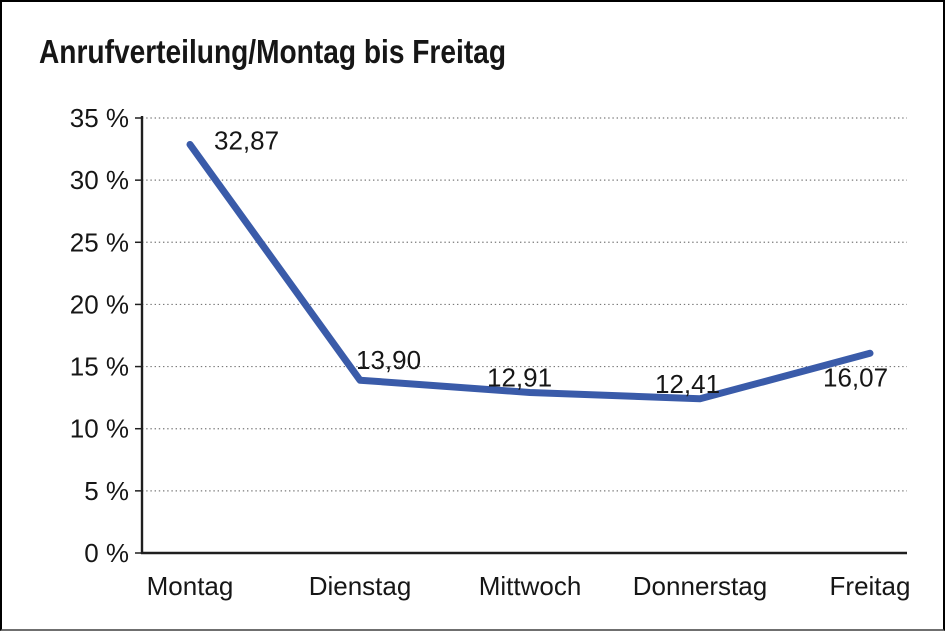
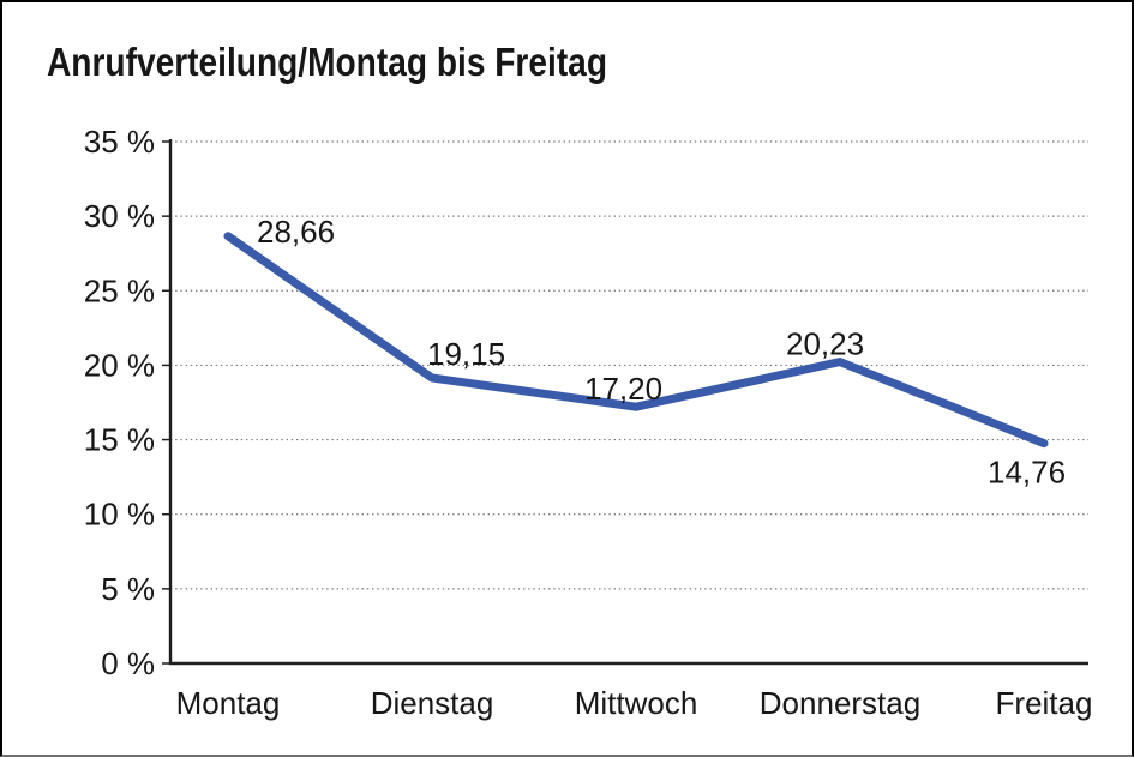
Montag: 32,87 -> 28,66
Dienstag: 13,90 -> 19,15
Mittwoch: 12,91 -> 17,20
Donnerstag: 12,41 -> 20,23
Freitag: 16,07 -> 14,76
